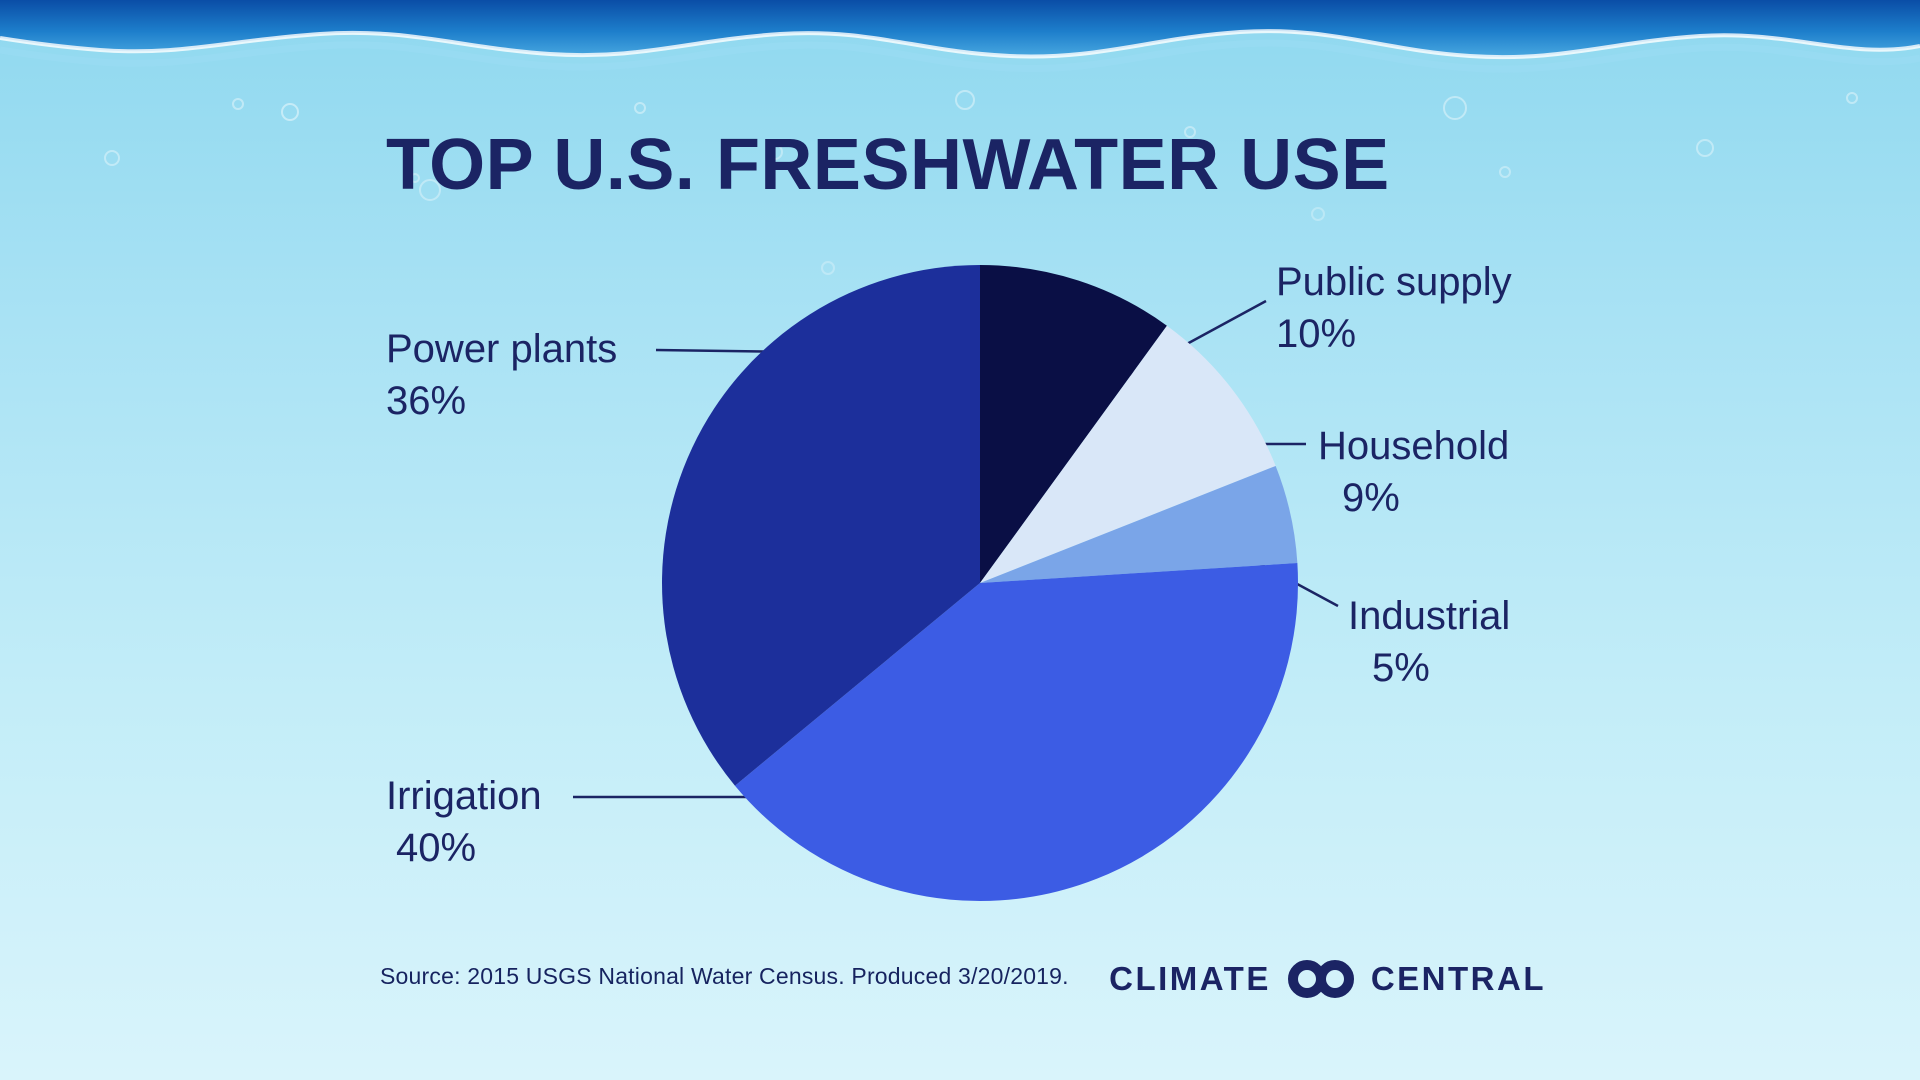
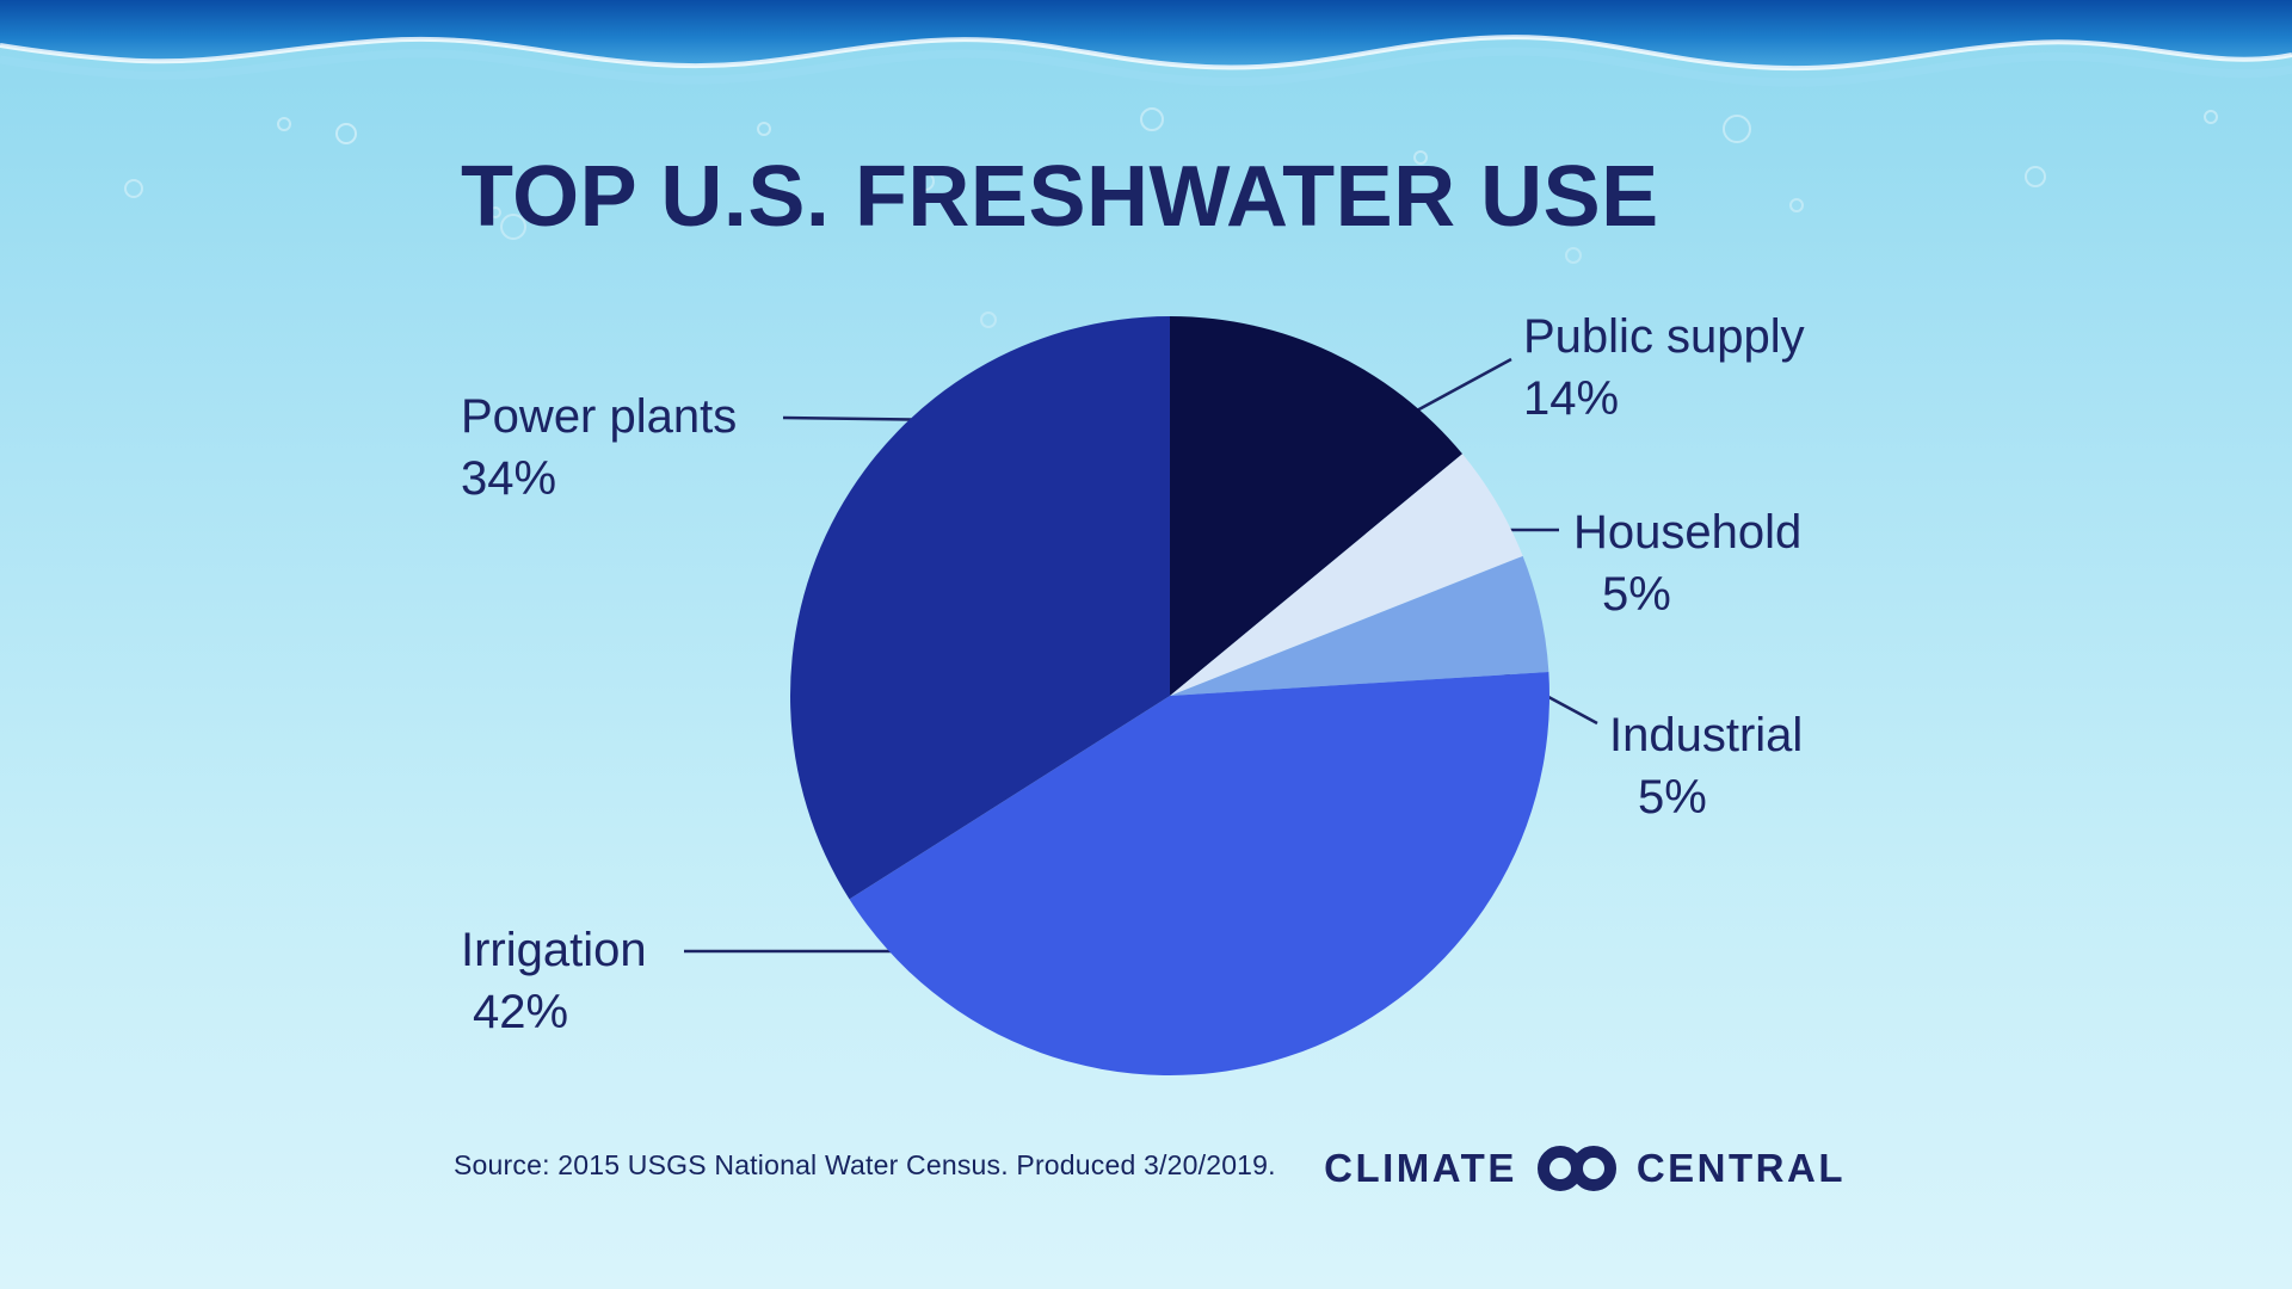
Public supply: 10% -> 14%
Household: 9% -> 5%
Irrigation: 40% -> 42%
Power plants: 36% -> 34%
